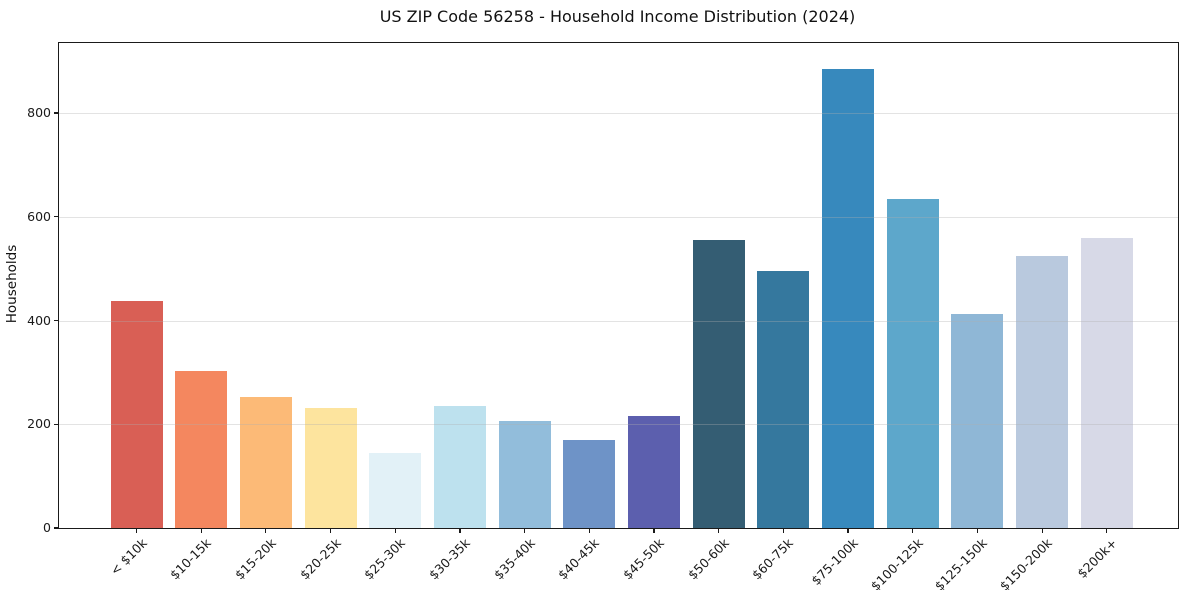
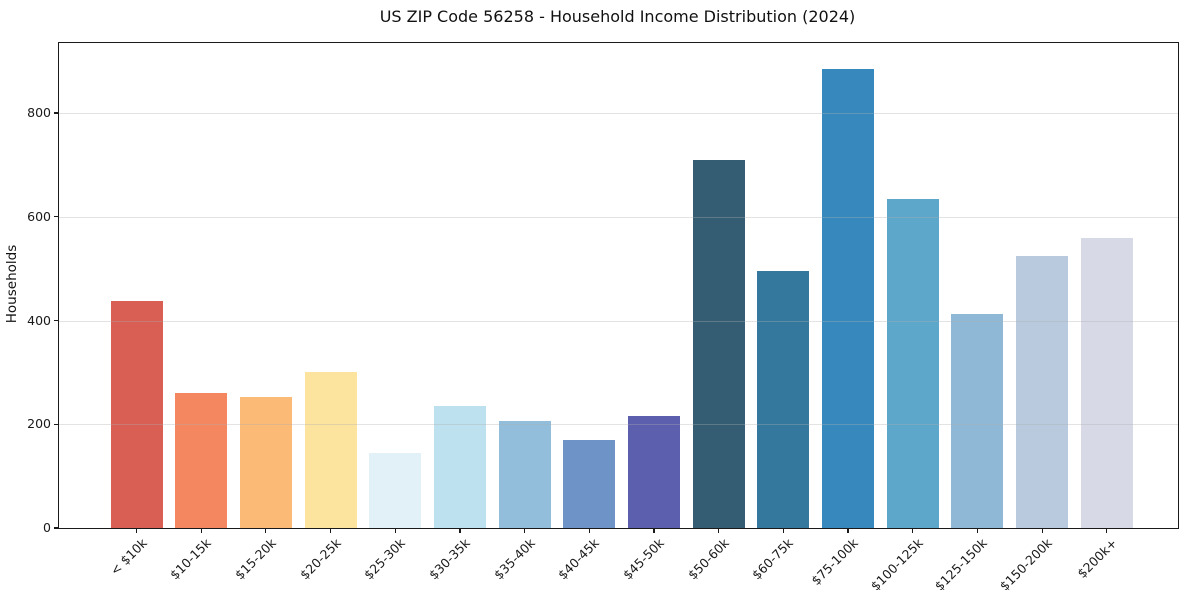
$10-15k: 300 -> 260
$20-25k: 230 -> 300
$50-60k: 560 -> 710
